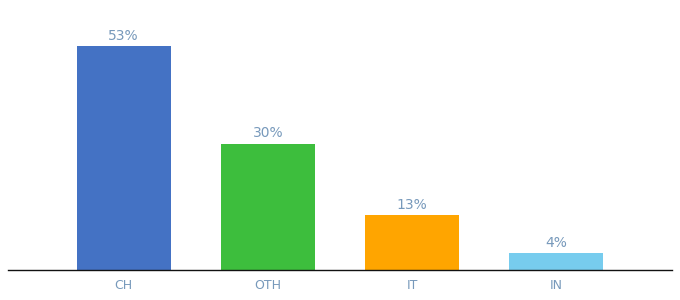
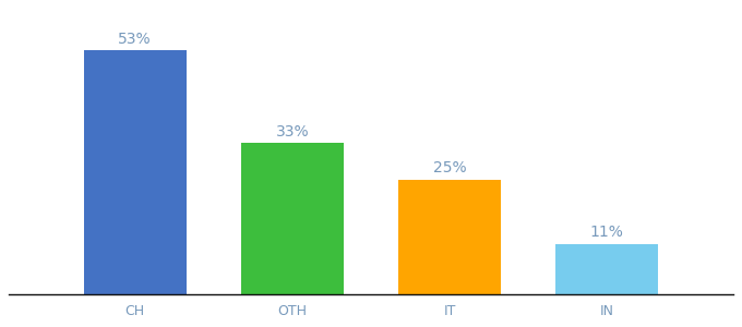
OTH: 30% -> 33%
IT: 13% -> 25%
IN: 4% -> 11%
